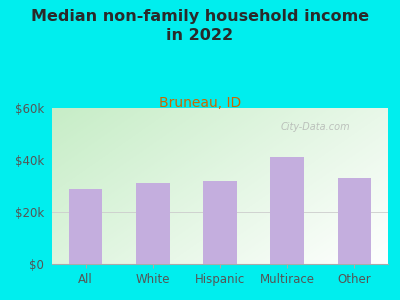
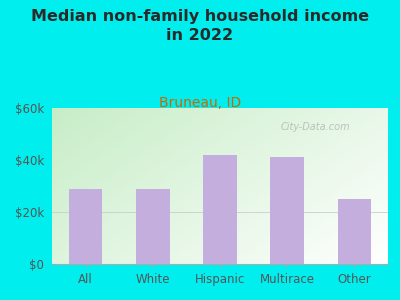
White: $31k -> $29k
Hispanic: $32k -> $42k
Other: $33k -> $25k
